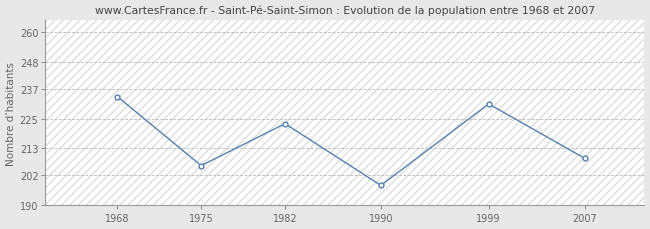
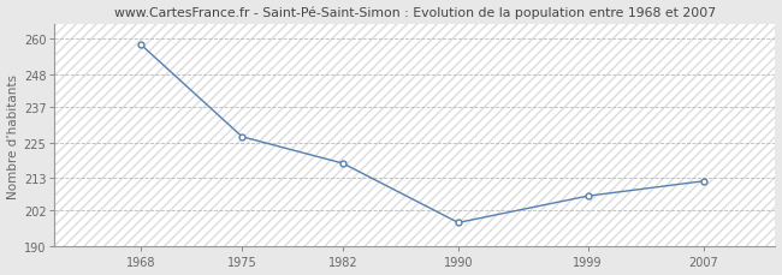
1968: 234 -> 258
1975: 206 -> 227
1982: 223 -> 218
1999: 231 -> 207
2007: 209 -> 212
